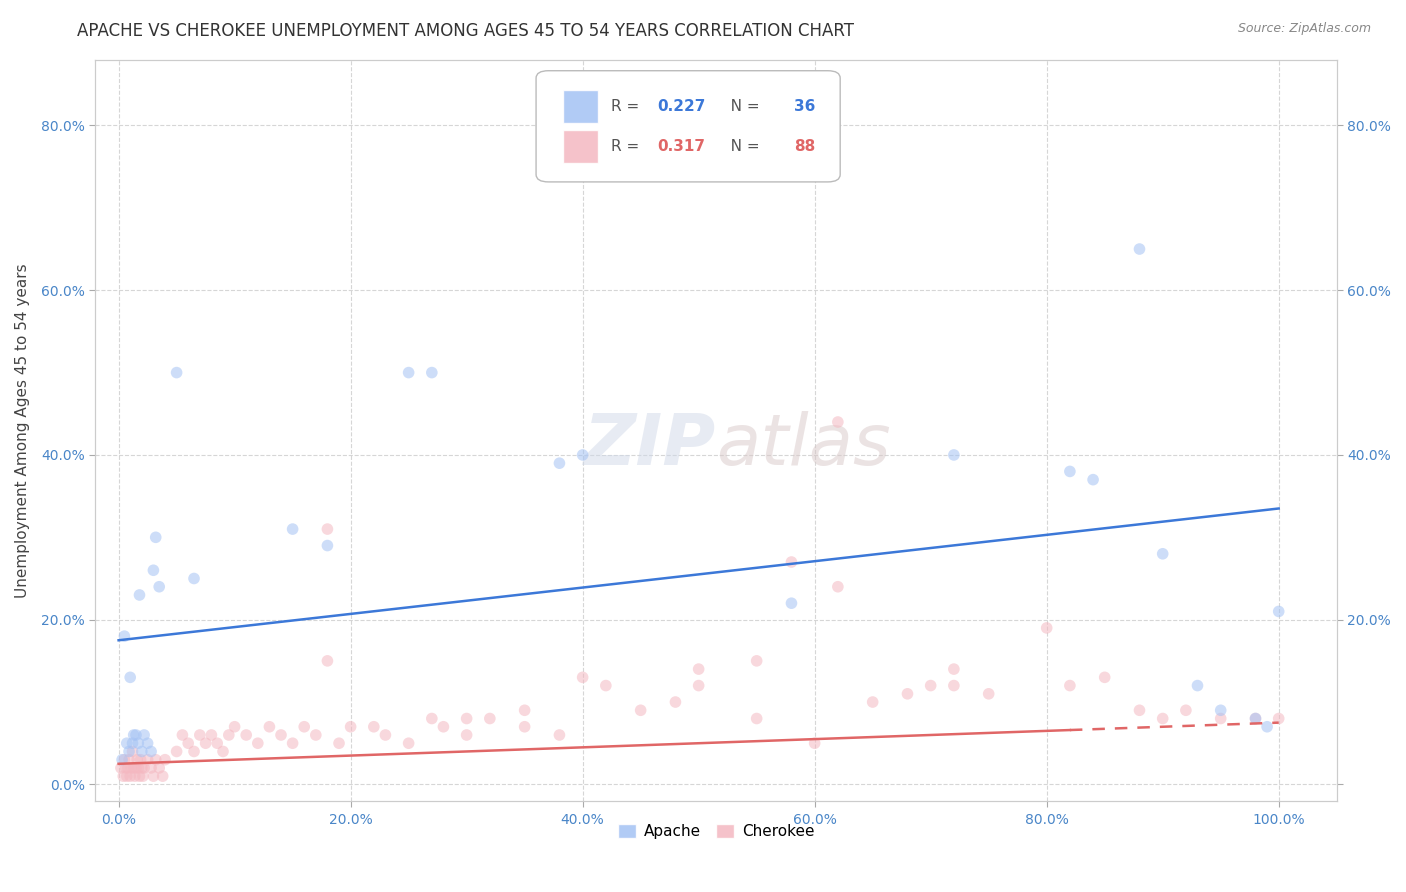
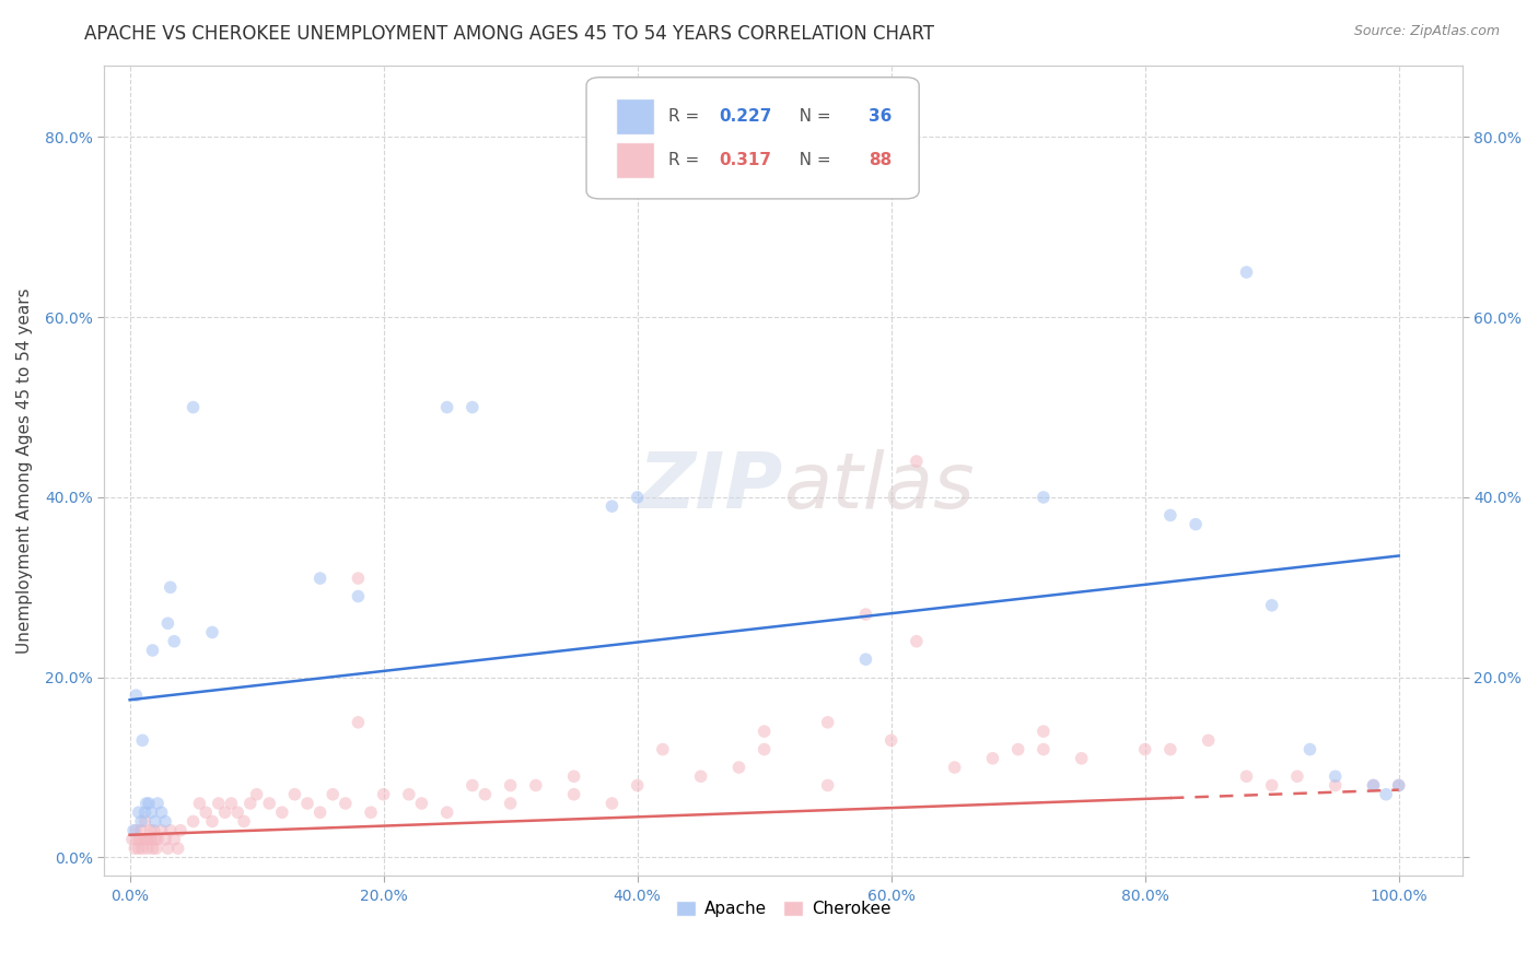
Cherokee/40.0%: 13% -> 8%
Cherokee/60.0%: 5% -> 13%
Cherokee/80.0%: 19% -> 12%
Apache/100.0%: 21% -> 8%
